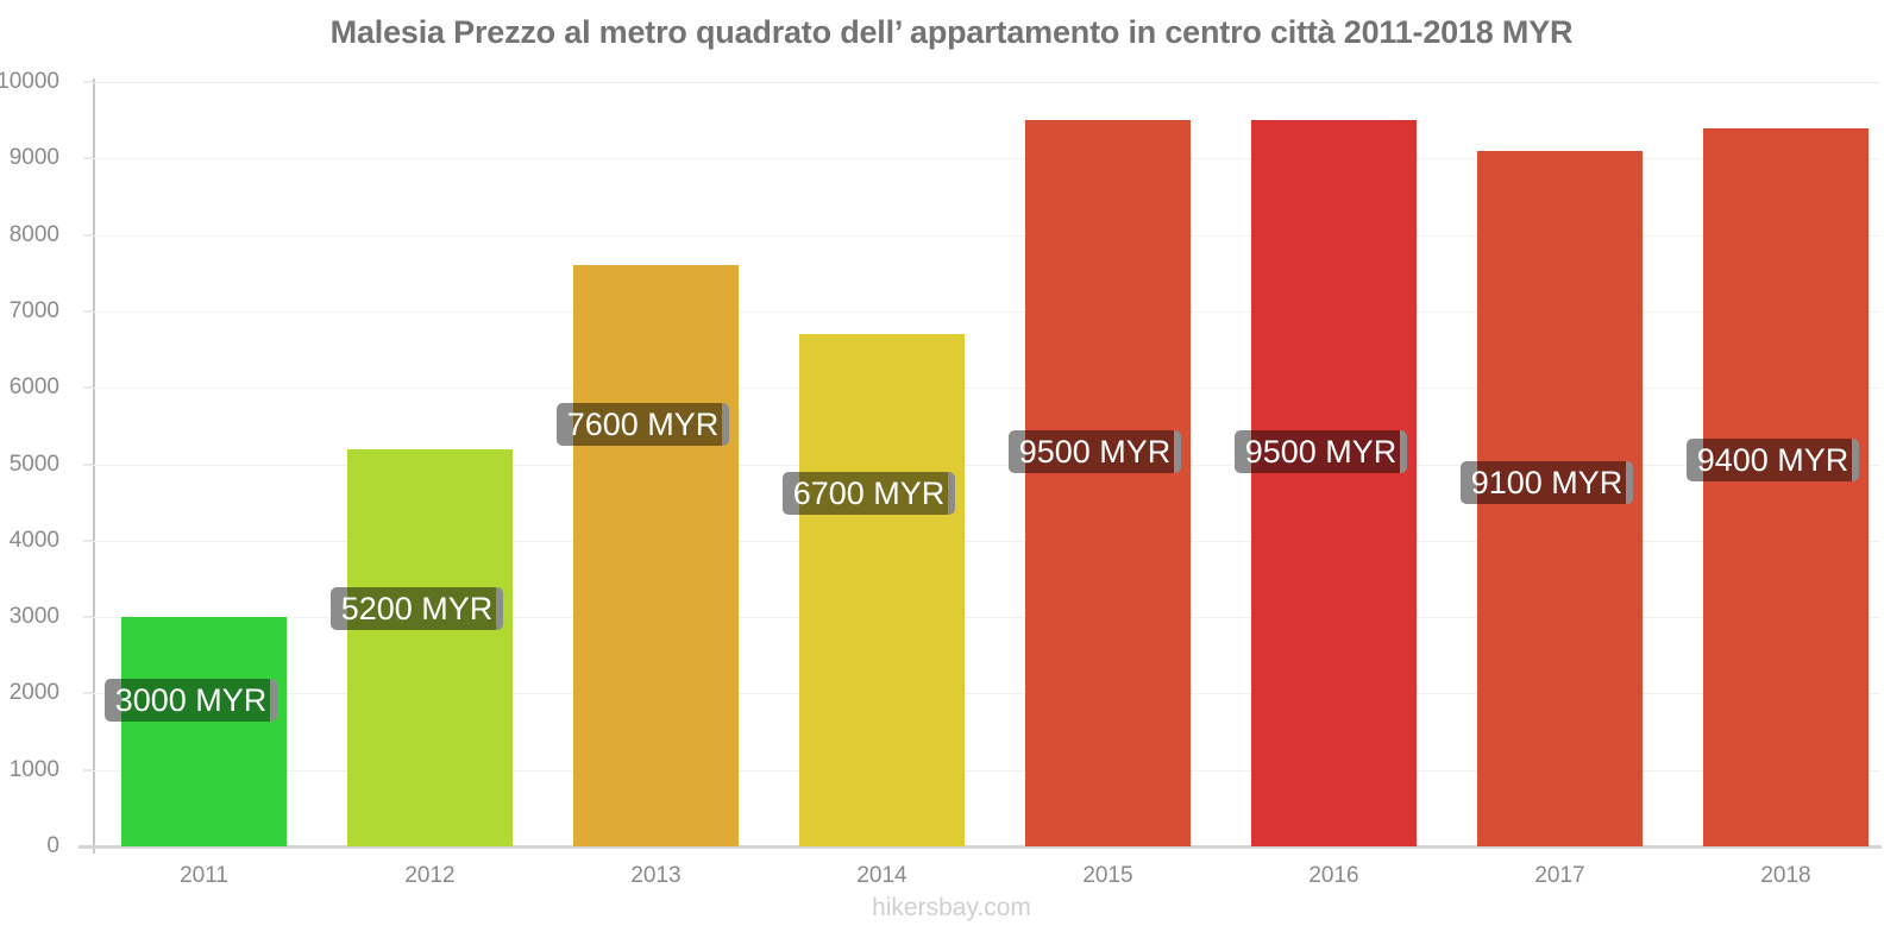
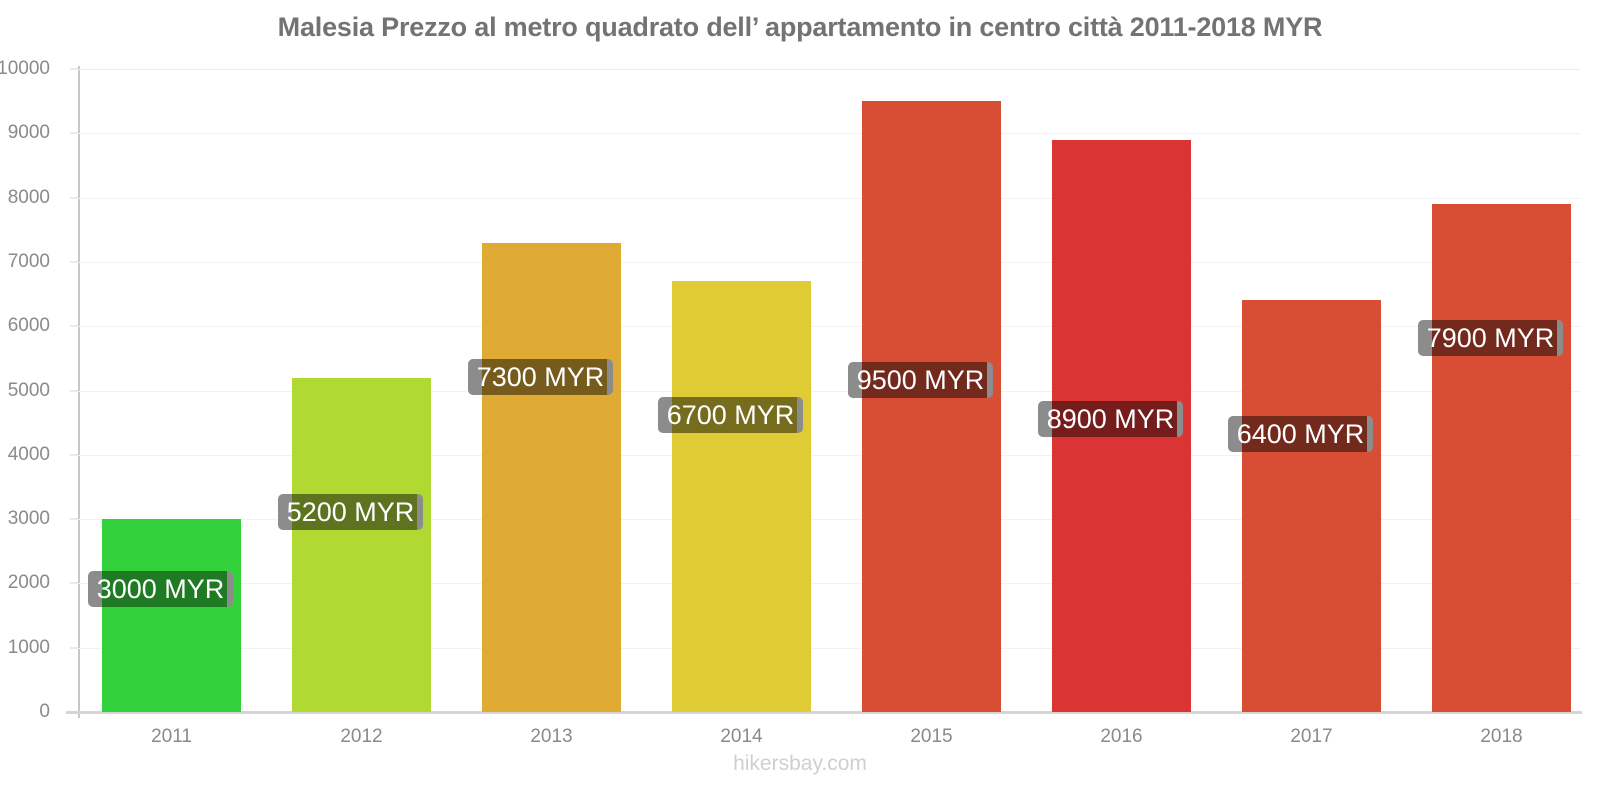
2013: 7600 -> 7300
2016: 9500 -> 8900
2017: 9100 -> 6400
2018: 9400 -> 7900
